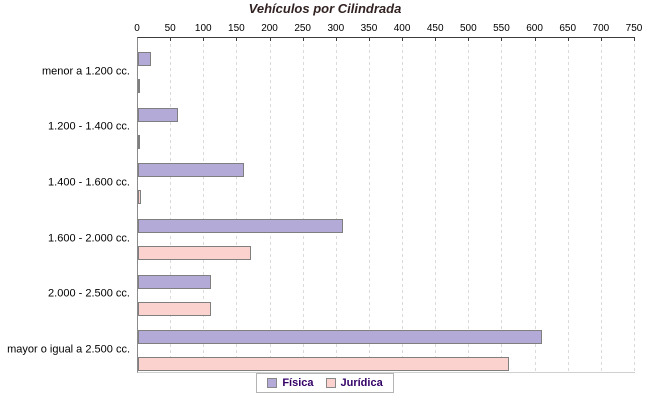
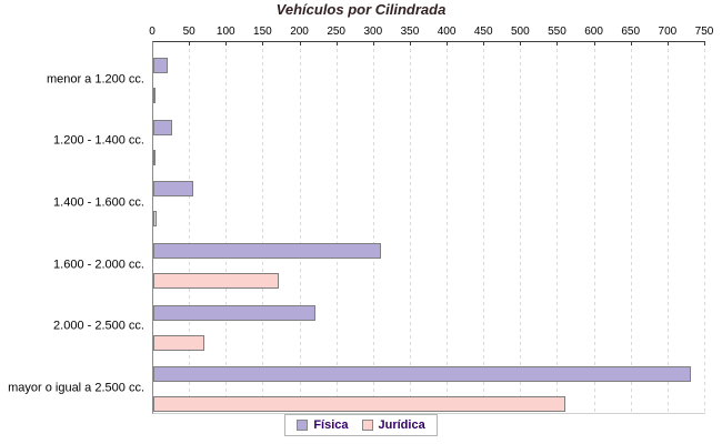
Física/1.200 - 1.400 cc.: 60 -> 20
Física/1.400 - 1.600 cc.: 160 -> 60
Física/2.000 - 2.500 cc.: 110 -> 220
Jurídica/2.000 - 2.500 cc.: 110 -> 70
Física/mayor o igual a 2.500 cc.: 610 -> 730
